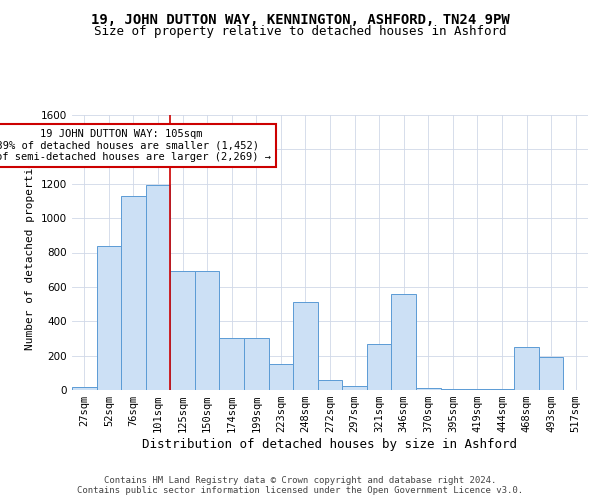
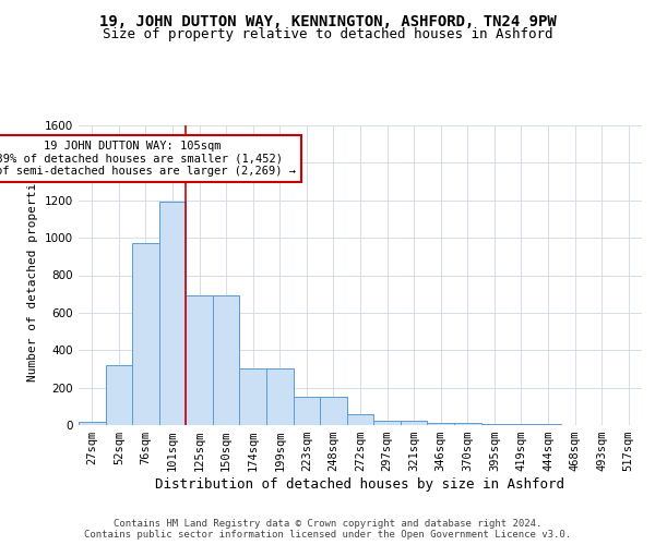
52sqm: 840 -> 320
76sqm: 1130 -> 970
248sqm: 510 -> 150
321sqm: 270 -> 20
346sqm: 560 -> 10
468sqm: 250 -> 0
493sqm: 190 -> 0
